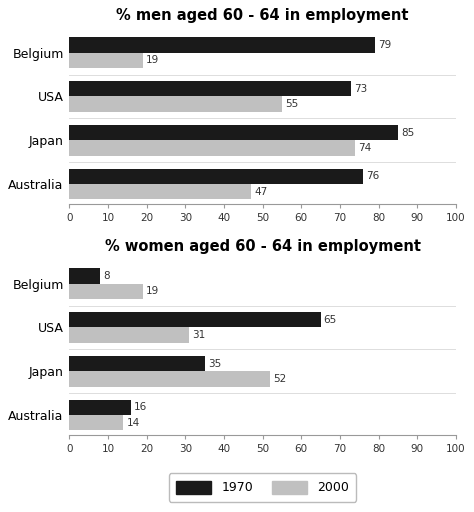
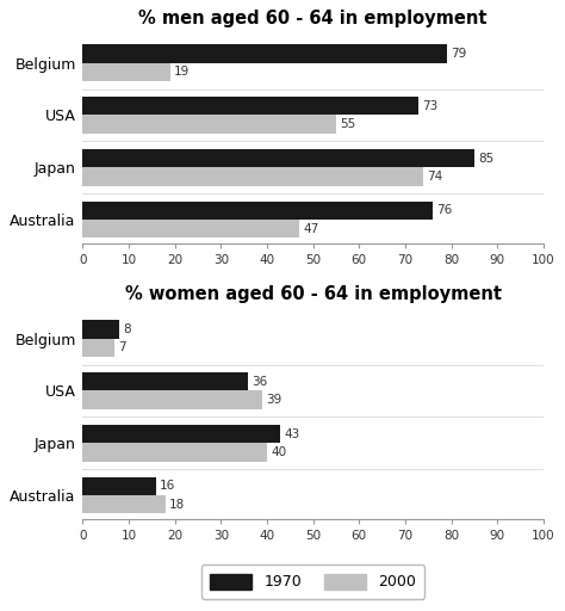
% women aged 60 - 64 in employment/2000/Belgium: 19 -> 7
% women aged 60 - 64 in employment/1970/USA: 65 -> 36
% women aged 60 - 64 in employment/2000/USA: 31 -> 39
% women aged 60 - 64 in employment/1970/Japan: 35 -> 43
% women aged 60 - 64 in employment/2000/Japan: 52 -> 40
% women aged 60 - 64 in employment/2000/Australia: 14 -> 18
